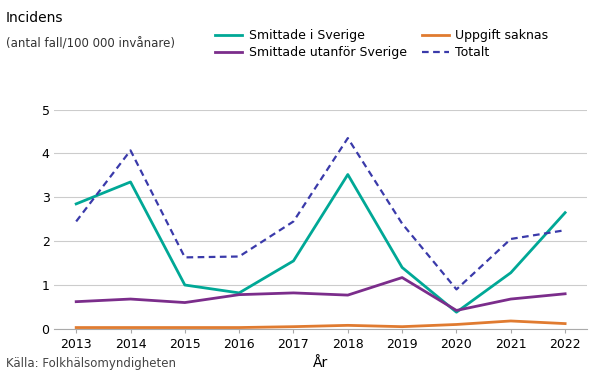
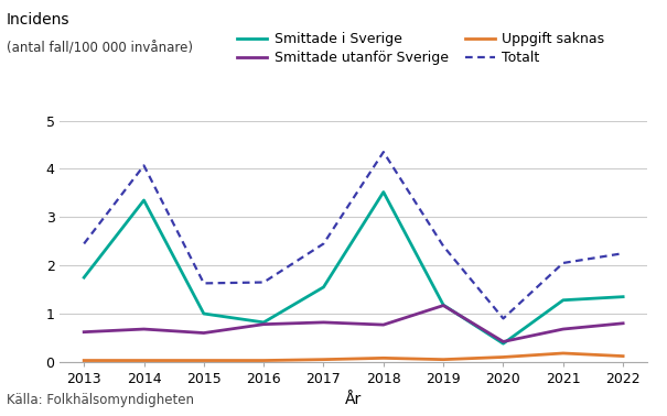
Smittade i Sverige/2013: 2.85 -> 1.75
Smittade i Sverige/2019: 1.40 -> 1.18
Smittade i Sverige/2022: 2.65 -> 1.35
